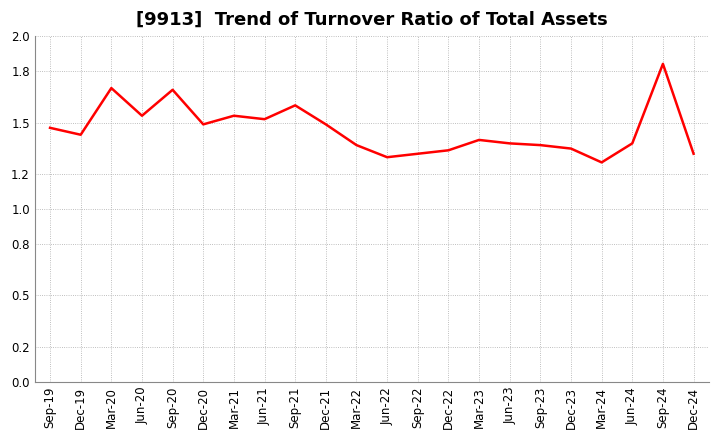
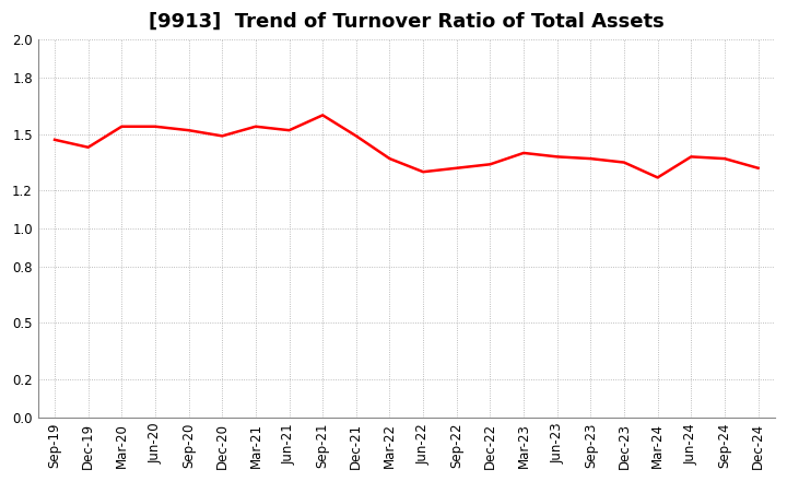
Mar-20: 1.70 -> 1.54
Sep-20: 1.69 -> 1.52
Sep-24: 1.84 -> 1.37
